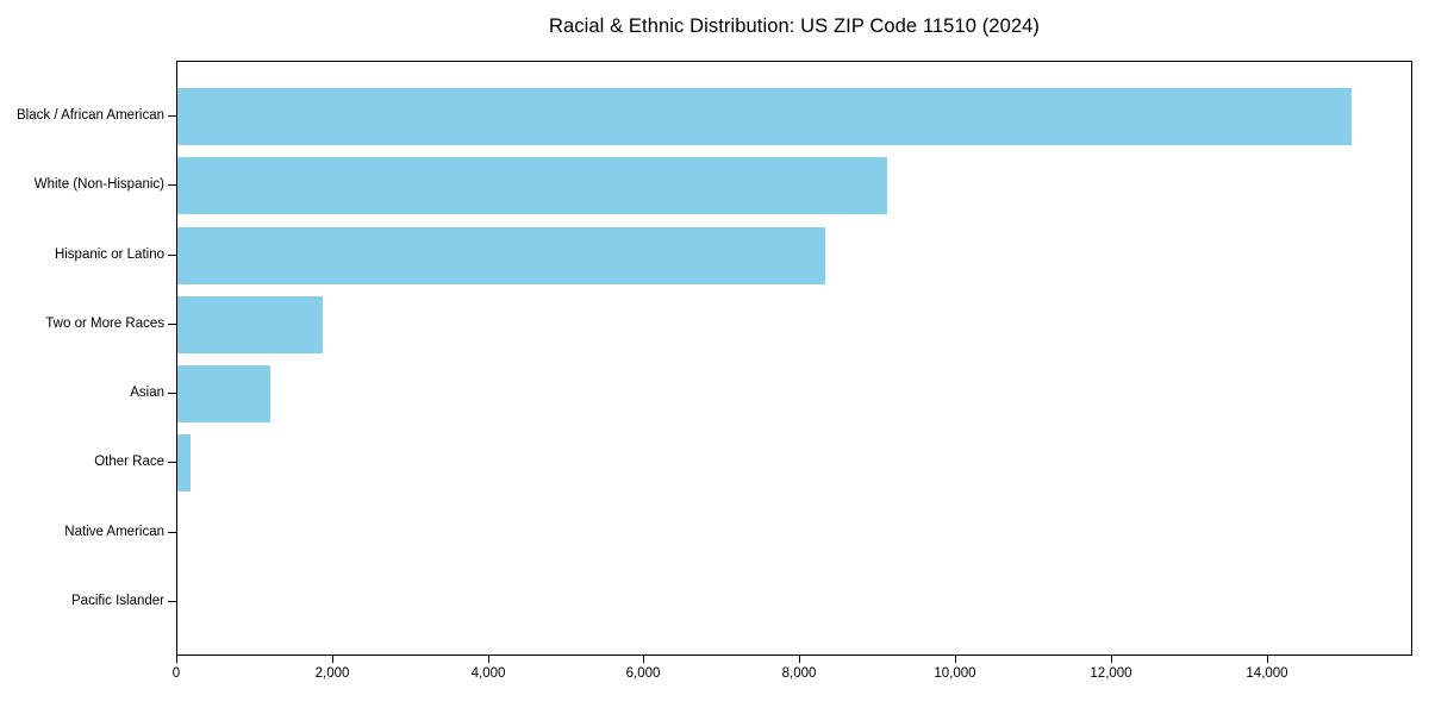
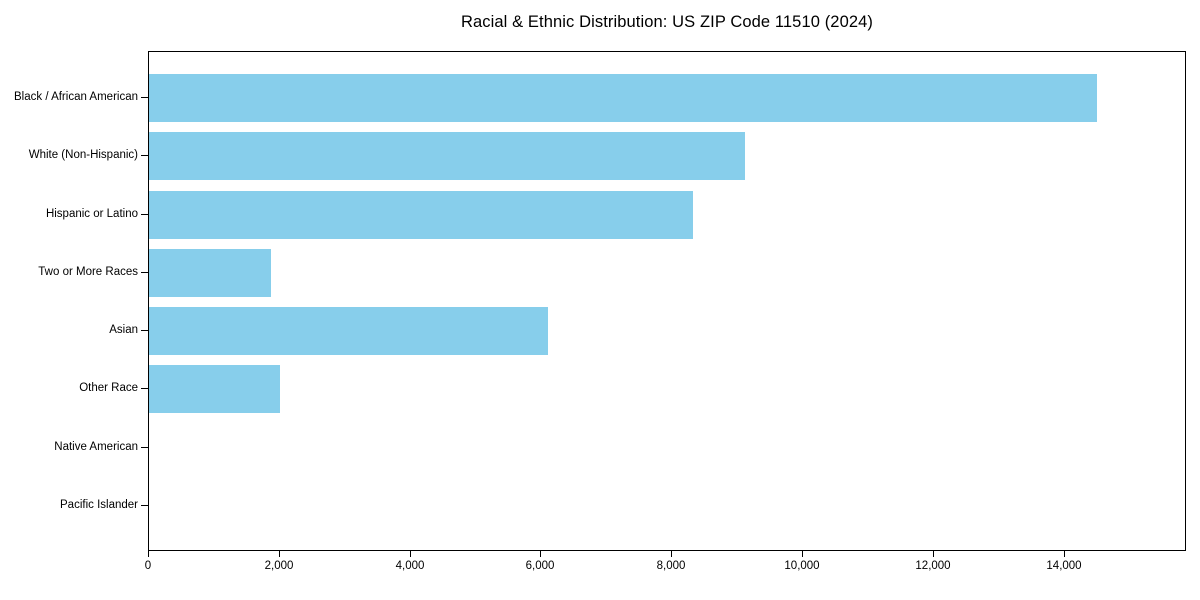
Black / African American: 15100 -> 14500
Asian: 1200 -> 6100
Other Race: 200 -> 2000
